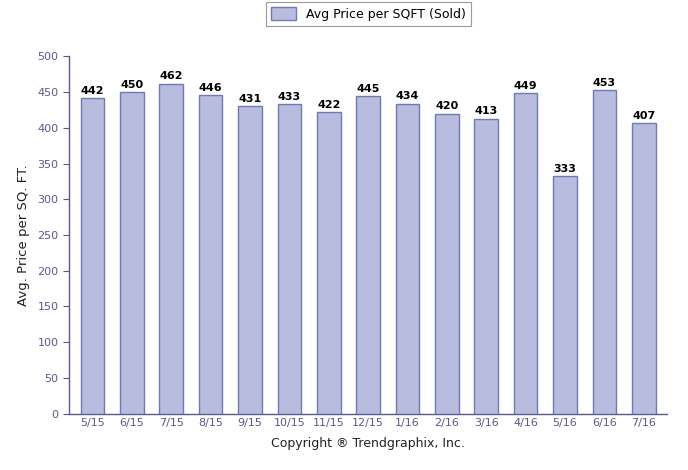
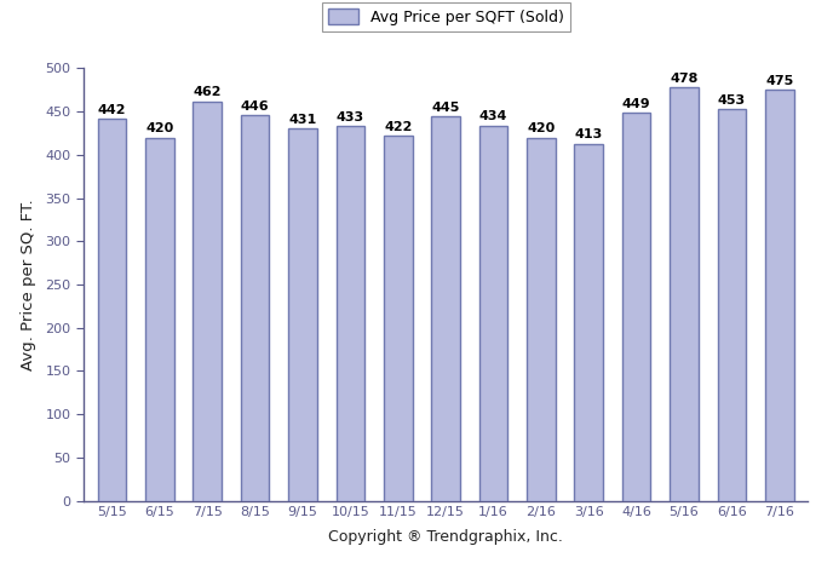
6/15: 450 -> 420
5/16: 333 -> 478
7/16: 407 -> 475
